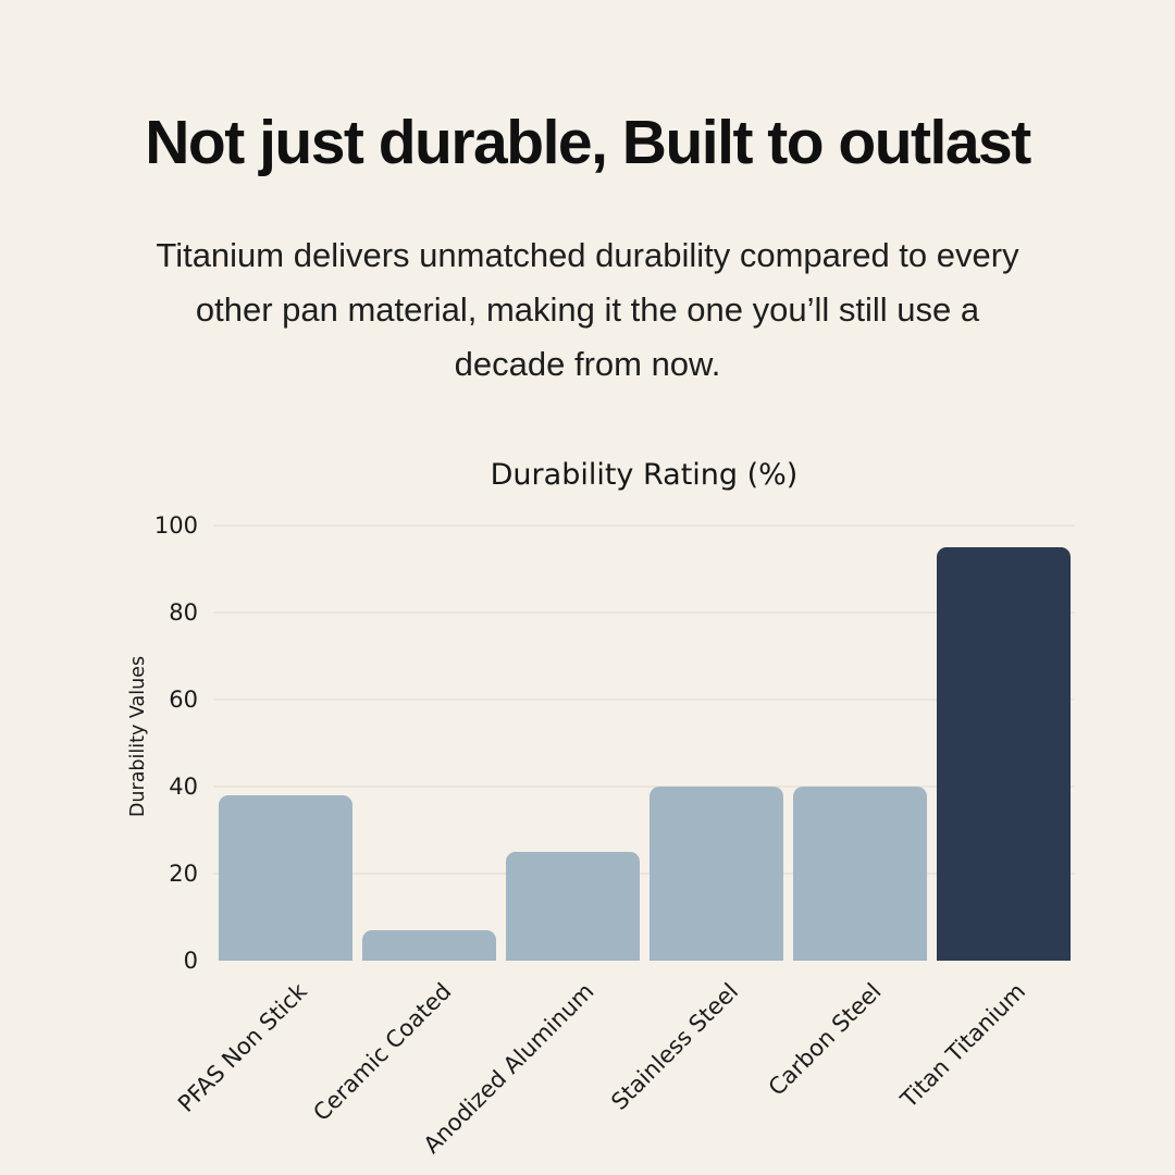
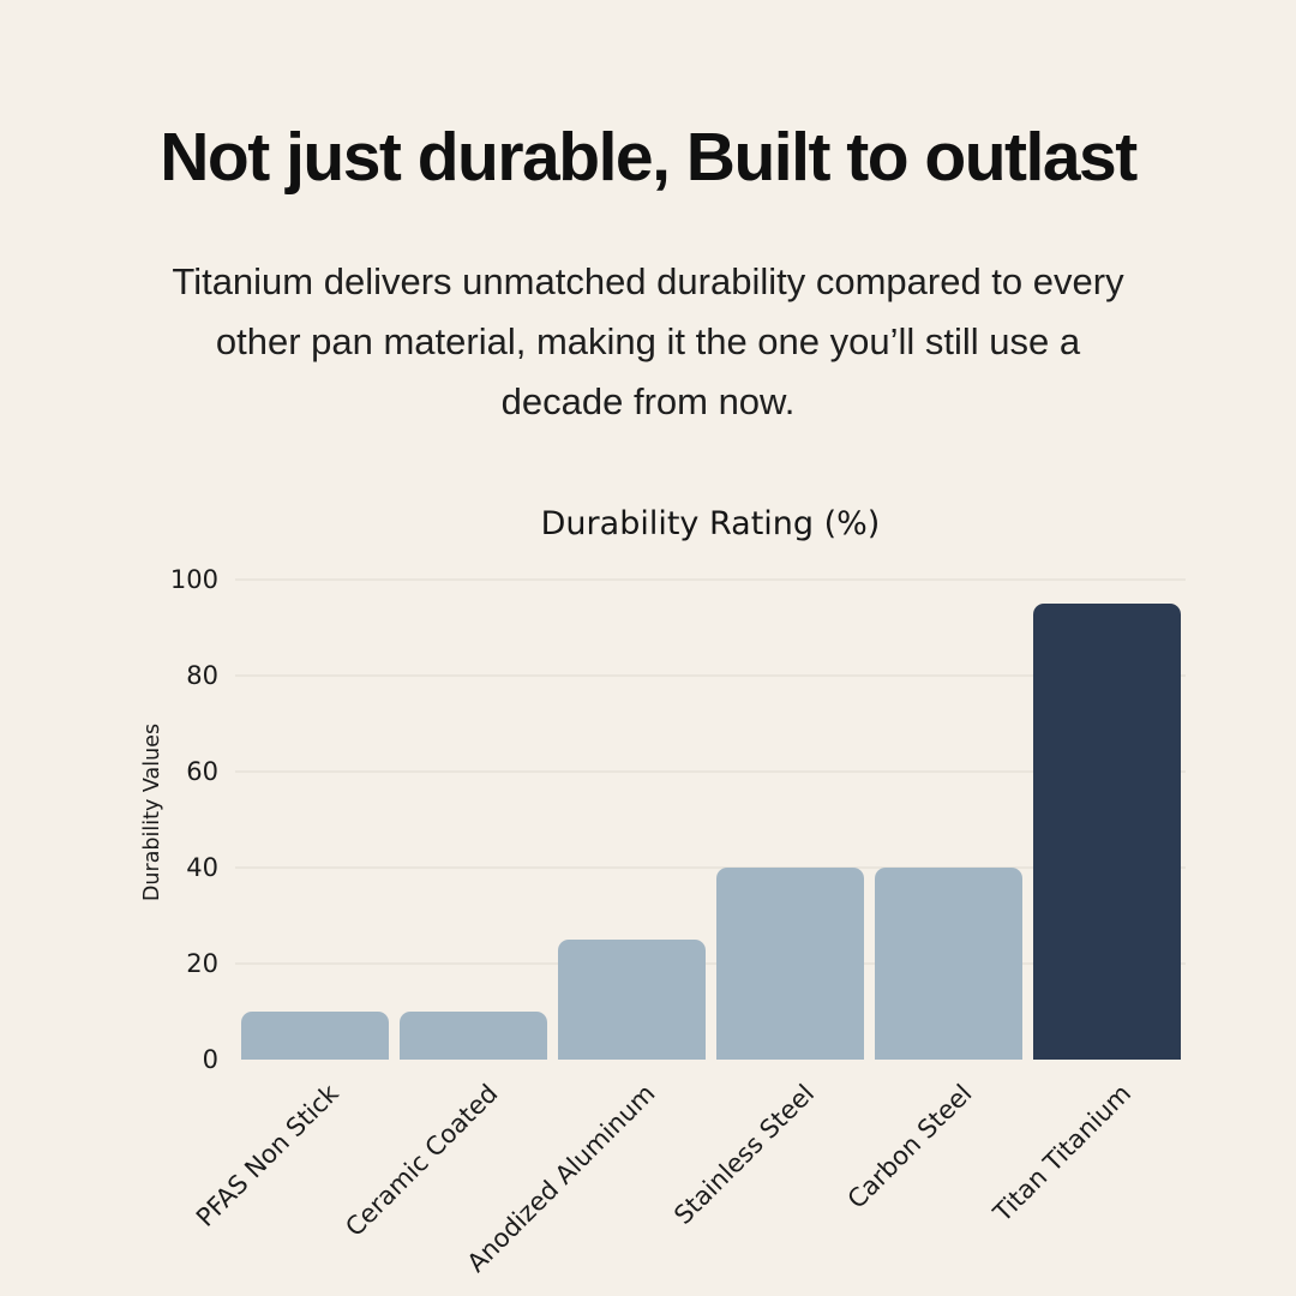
PFAS Non Stick: 38 -> 10
Ceramic Coated: 7 -> 10
